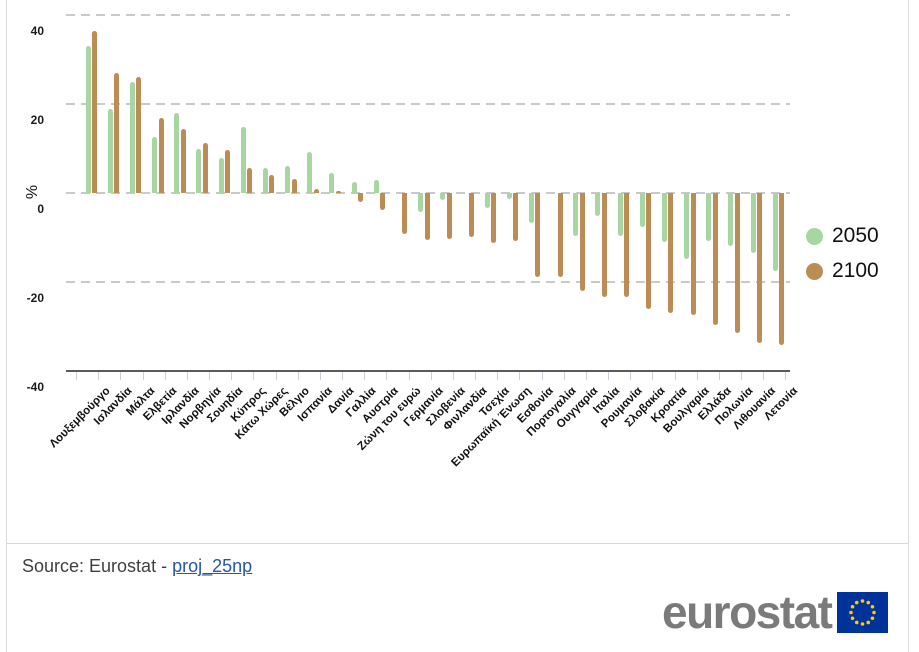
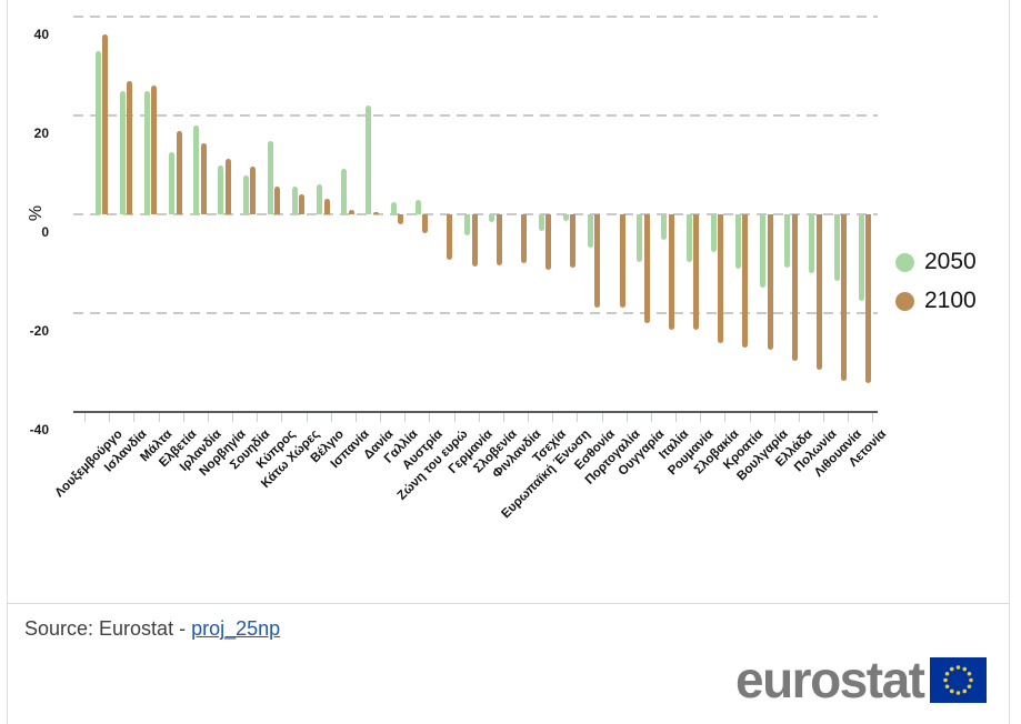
2050/Ισλανδία: 19 -> 25
2050/Δανία: 4 -> 22
